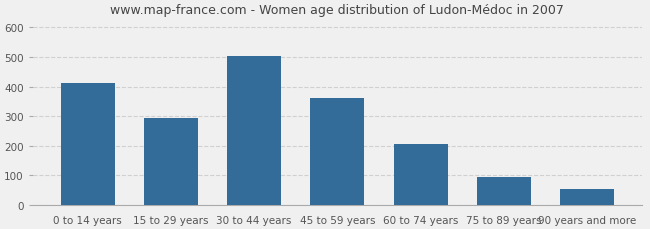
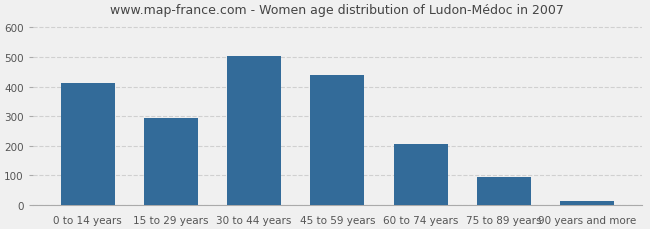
45 to 59 years: 360 -> 438
90 years and more: 55 -> 15
